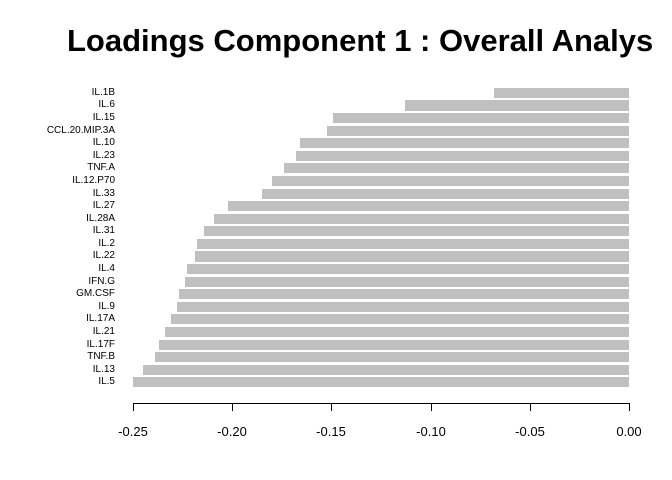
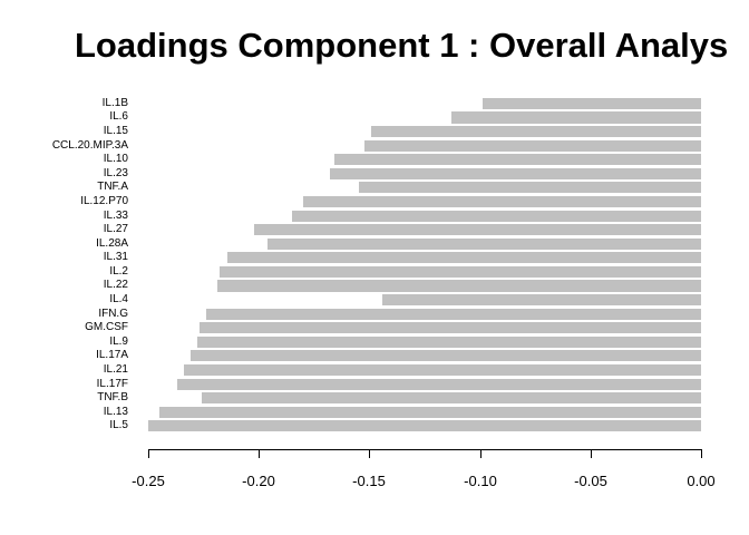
IL.1B: -0.068 -> -0.099
TNF.A: -0.174 -> -0.155
IL.28A: -0.209 -> -0.196
IL.4: -0.223 -> -0.144
TNF.B: -0.239 -> -0.226
